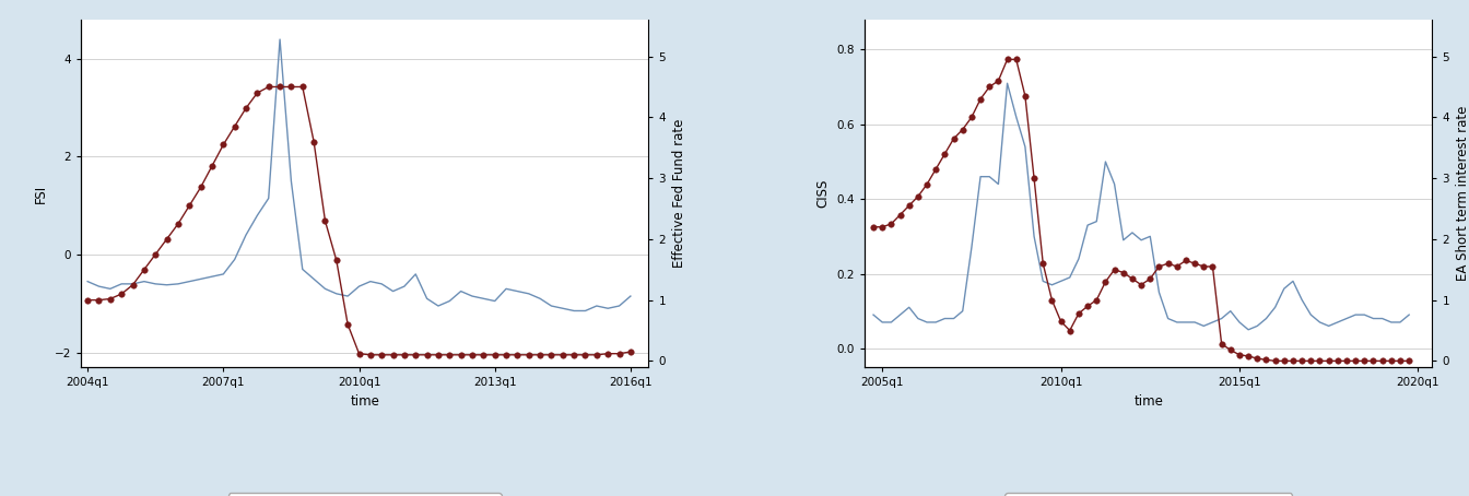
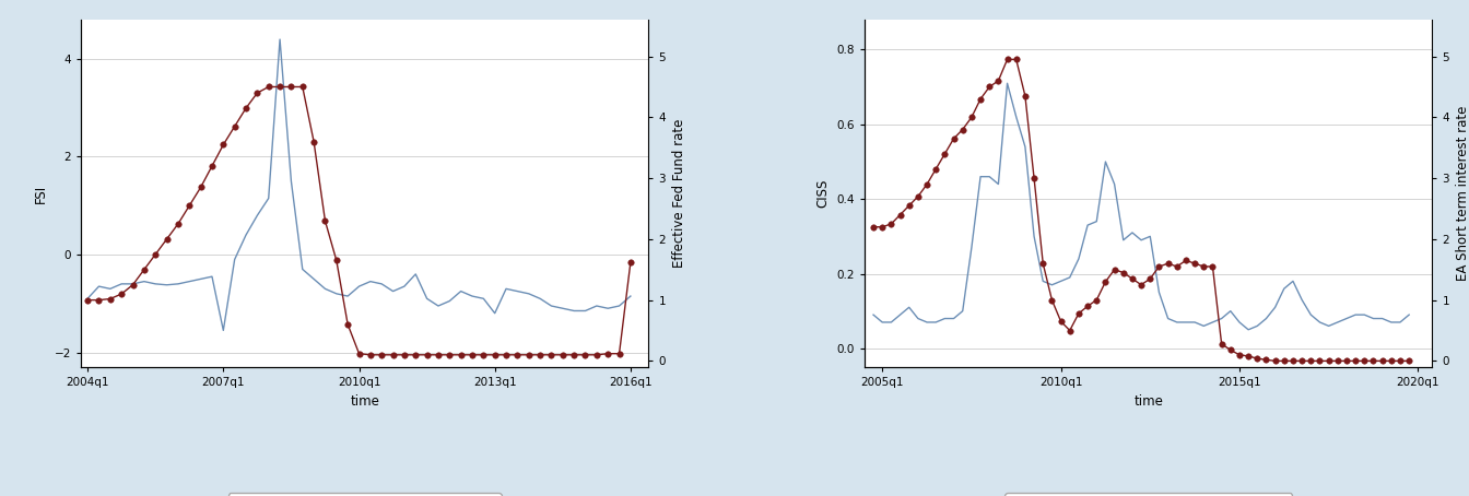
FSI/2004q1: -0.55 -> -0.90
FSI/2007q1: -0.40 -> -1.55
FSI/2013q1: -0.95 -> -1.20
Effective Fed Fund rate/2016q1: 0.15 -> 1.62
